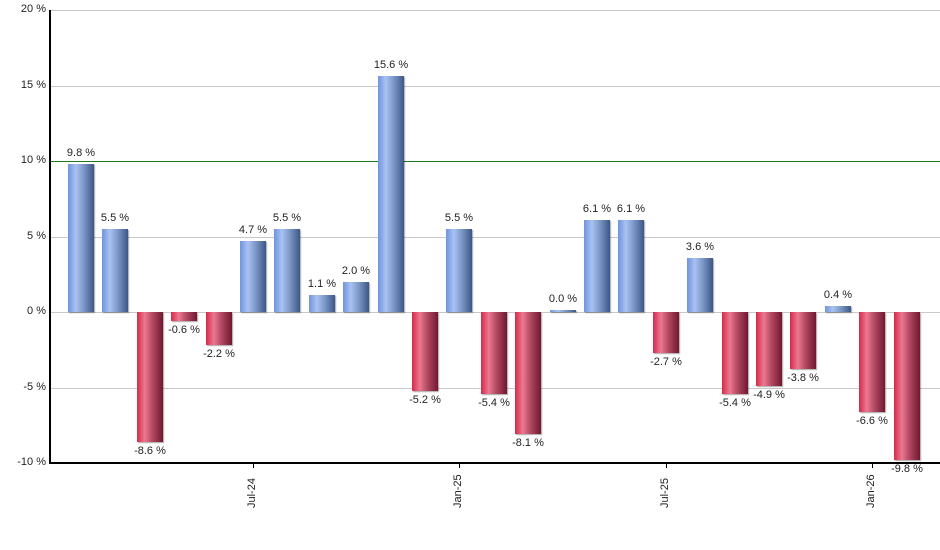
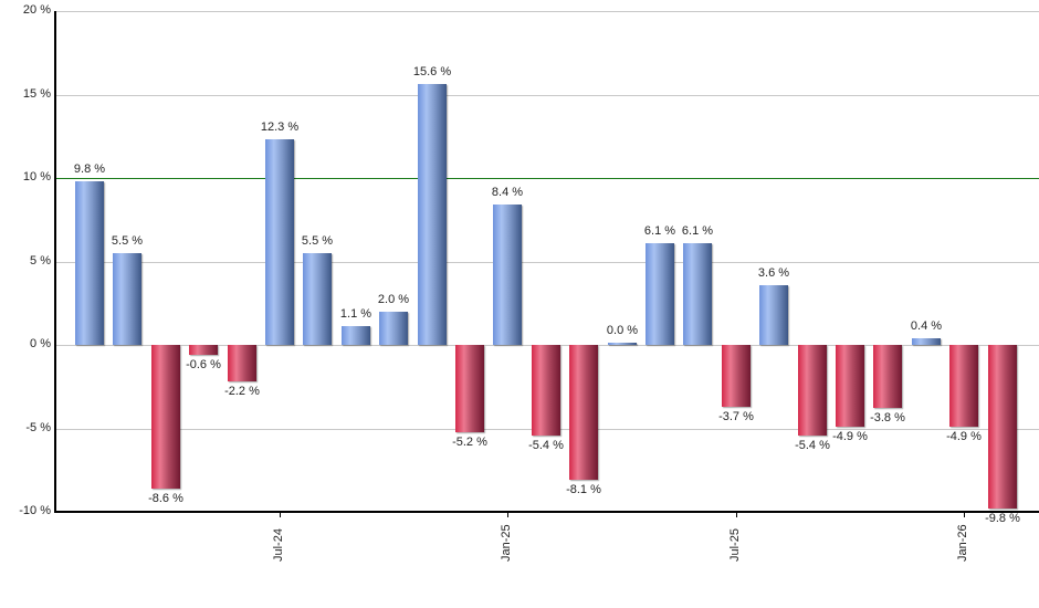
Jul-24: 4.7 -> 12.3
Jan-25: 5.5 -> 8.4
Jul-25: -2.7 -> -3.7
Jan-26: -6.6 -> -4.9
